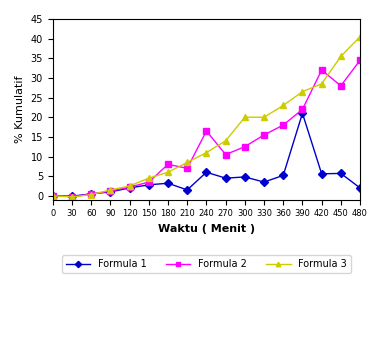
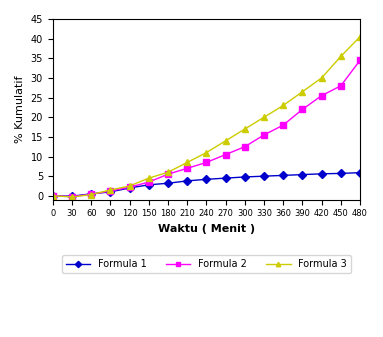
Formula 2/180: 8.0 -> 5.5
Formula 1/210: 1.5 -> 3.8
Formula 1/240: 6.0 -> 4.2
Formula 2/240: 16.5 -> 8.5
Formula 3/300: 20.0 -> 17.0
Formula 1/330: 3.5 -> 5.0
Formula 1/390: 21.0 -> 5.4
Formula 2/420: 32.0 -> 25.5
Formula 3/420: 28.5 -> 30.0
Formula 1/480: 2.0 -> 5.9
